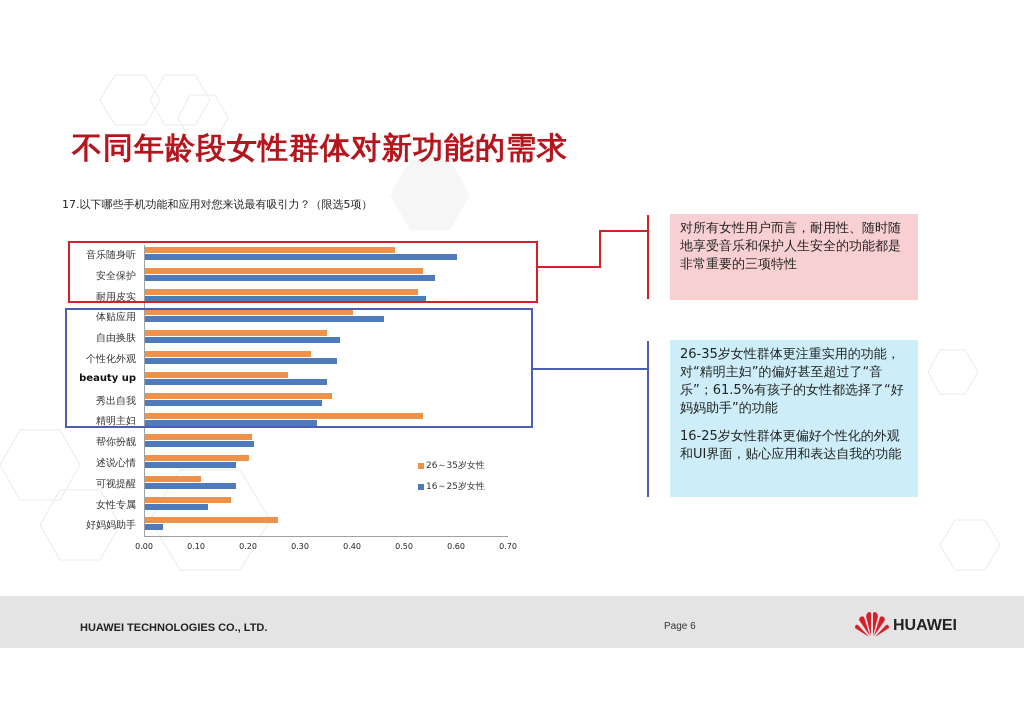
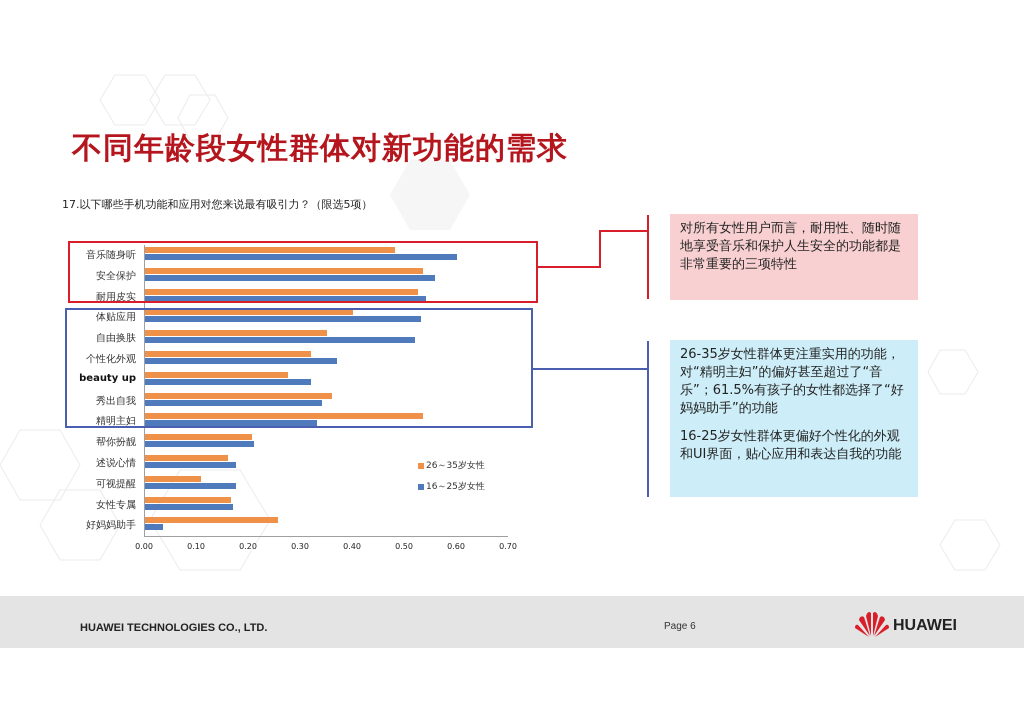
16～25岁女性/体贴应用: 0.46 -> 0.53
16～25岁女性/自由换肤: 0.38 -> 0.52
16～25岁女性/beauty up: 0.35 -> 0.32
26～35岁女性/述说心情: 0.20 -> 0.16
16～25岁女性/女性专属: 0.12 -> 0.17
